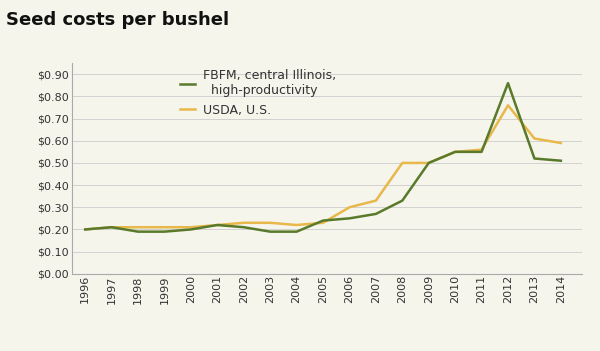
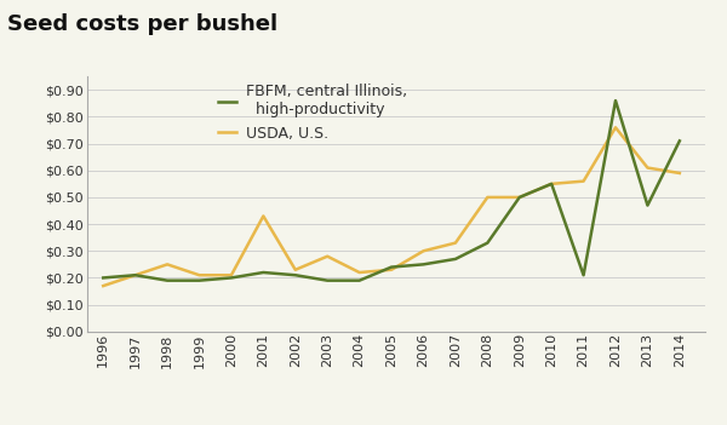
USDA, U.S./1996: $0.20 -> $0.17
USDA, U.S./1998: $0.21 -> $0.25
USDA, U.S./2001: $0.22 -> $0.43
USDA, U.S./2003: $0.23 -> $0.28
FBFM, central Illinois, high-productivity/2011: $0.55 -> $0.21
FBFM, central Illinois, high-productivity/2013: $0.52 -> $0.47
FBFM, central Illinois, high-productivity/2014: $0.51 -> $0.71
